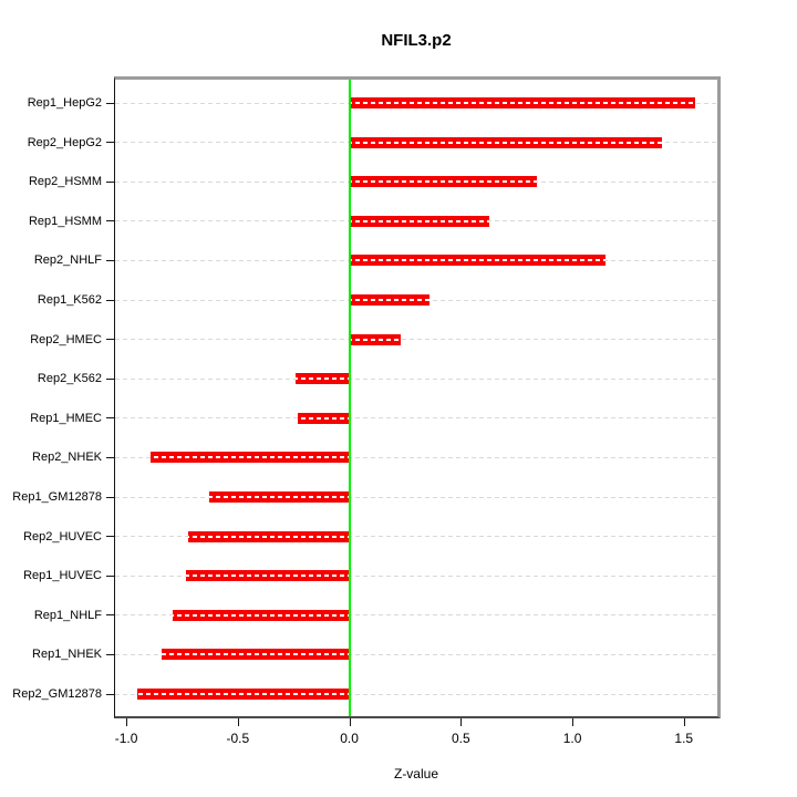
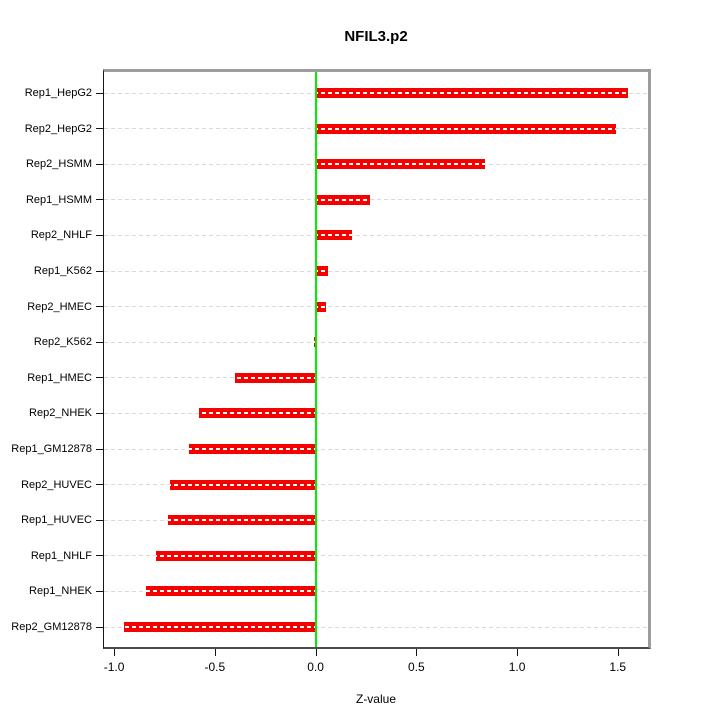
Rep2_HepG2: 1.40 -> 1.49
Rep1_HSMM: 0.63 -> 0.27
Rep2_NHLF: 1.15 -> 0.18
Rep1_K562: 0.36 -> 0.06
Rep2_HMEC: 0.23 -> 0.05
Rep2_K562: -0.24 -> -0.01
Rep1_HMEC: -0.23 -> -0.40
Rep2_NHEK: -0.89 -> -0.58
